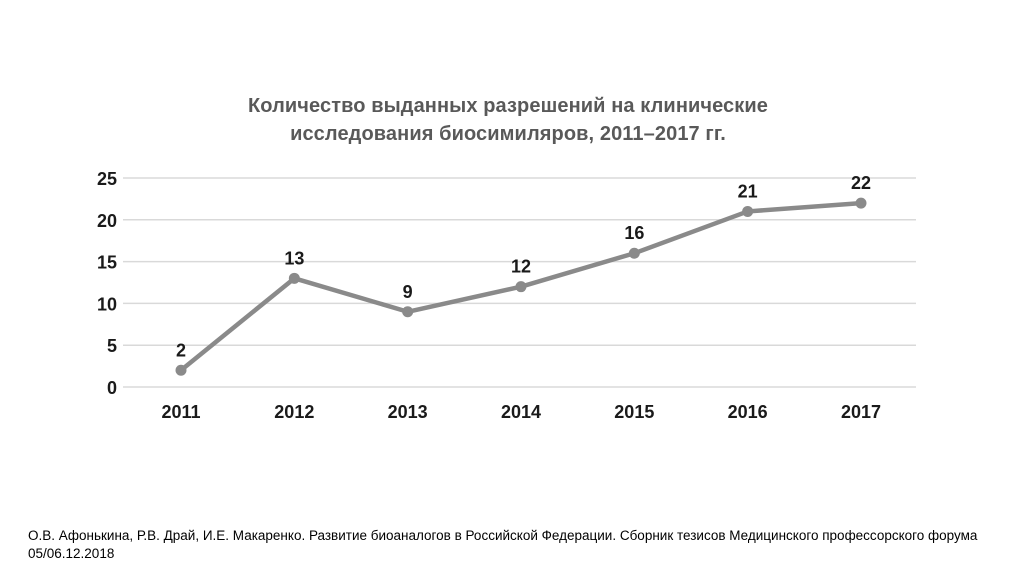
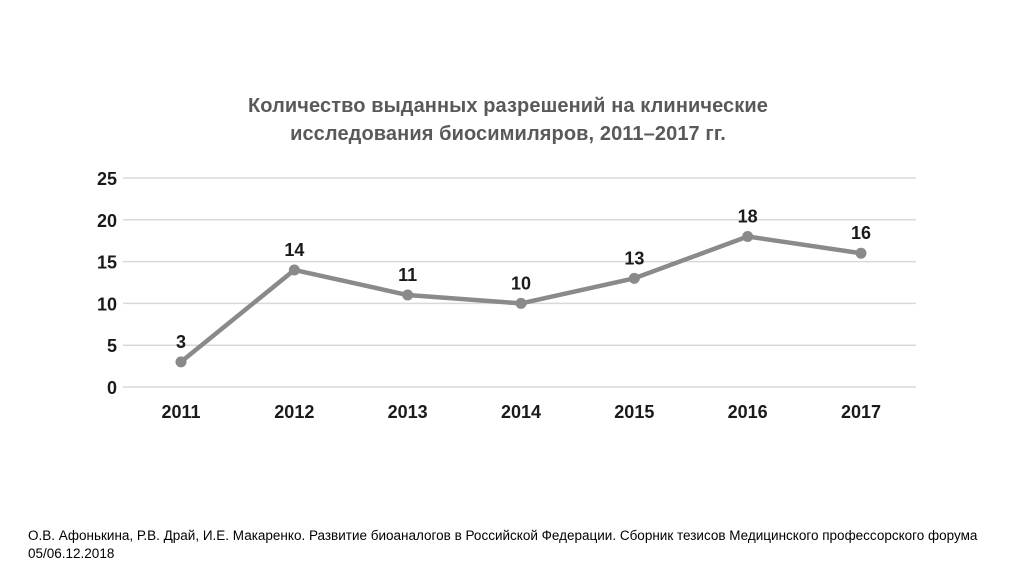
2011: 2 -> 3
2012: 13 -> 14
2013: 9 -> 11
2014: 12 -> 10
2015: 16 -> 13
2016: 21 -> 18
2017: 22 -> 16
